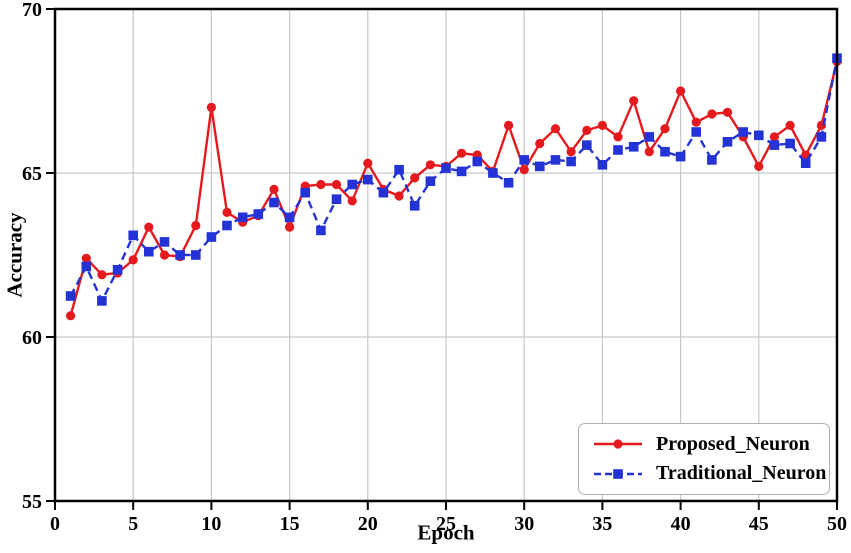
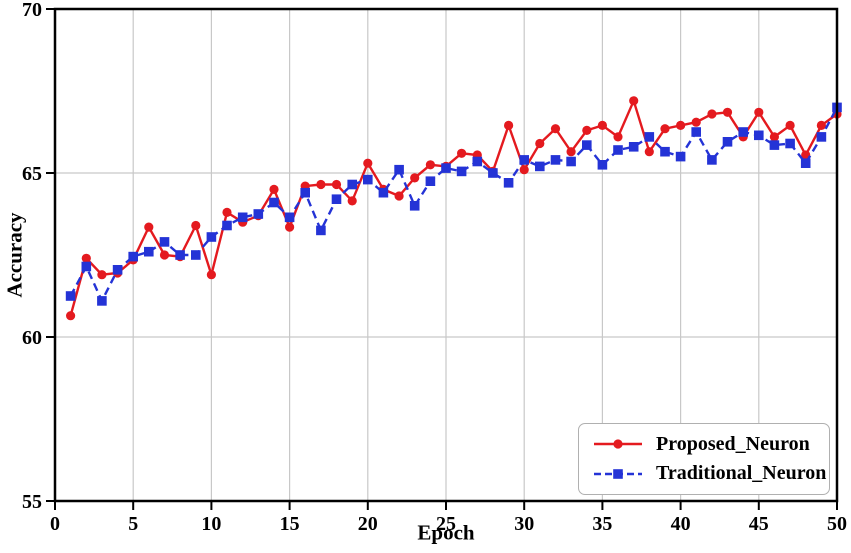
Traditional_Neuron/5: 63.1 -> 62.5
Proposed_Neuron/10: 67.0 -> 61.9
Proposed_Neuron/40: 67.5 -> 66.5
Proposed_Neuron/45: 65.2 -> 66.8
Proposed_Neuron/50: 68.4 -> 66.8
Traditional_Neuron/50: 68.5 -> 67.0
